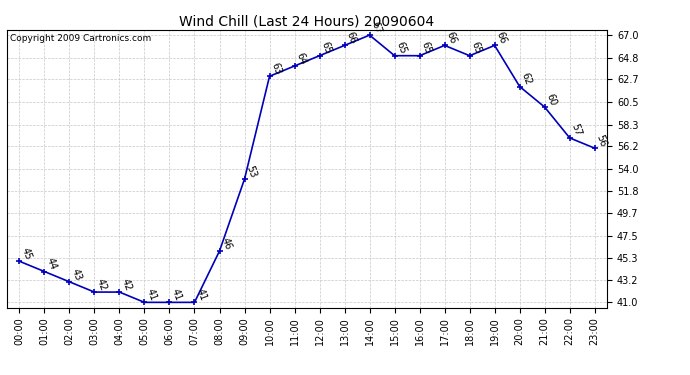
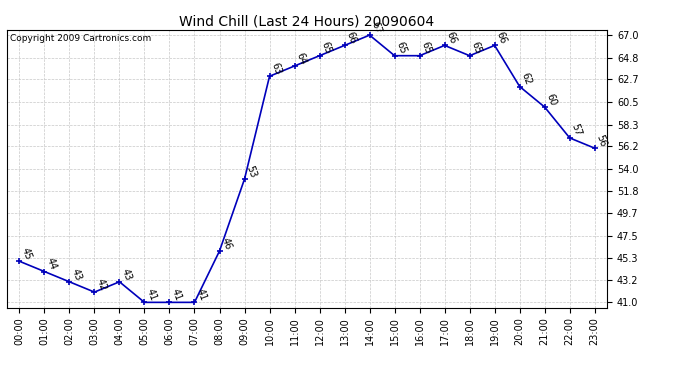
04:00: 42 -> 43
